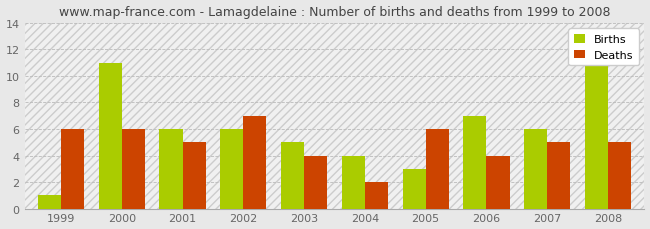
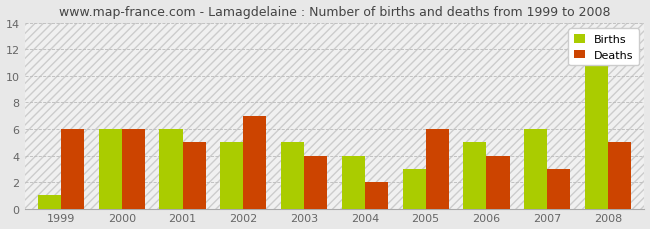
Births/2000: 11 -> 6
Births/2002: 6 -> 5
Births/2006: 7 -> 5
Deaths/2007: 5 -> 3
